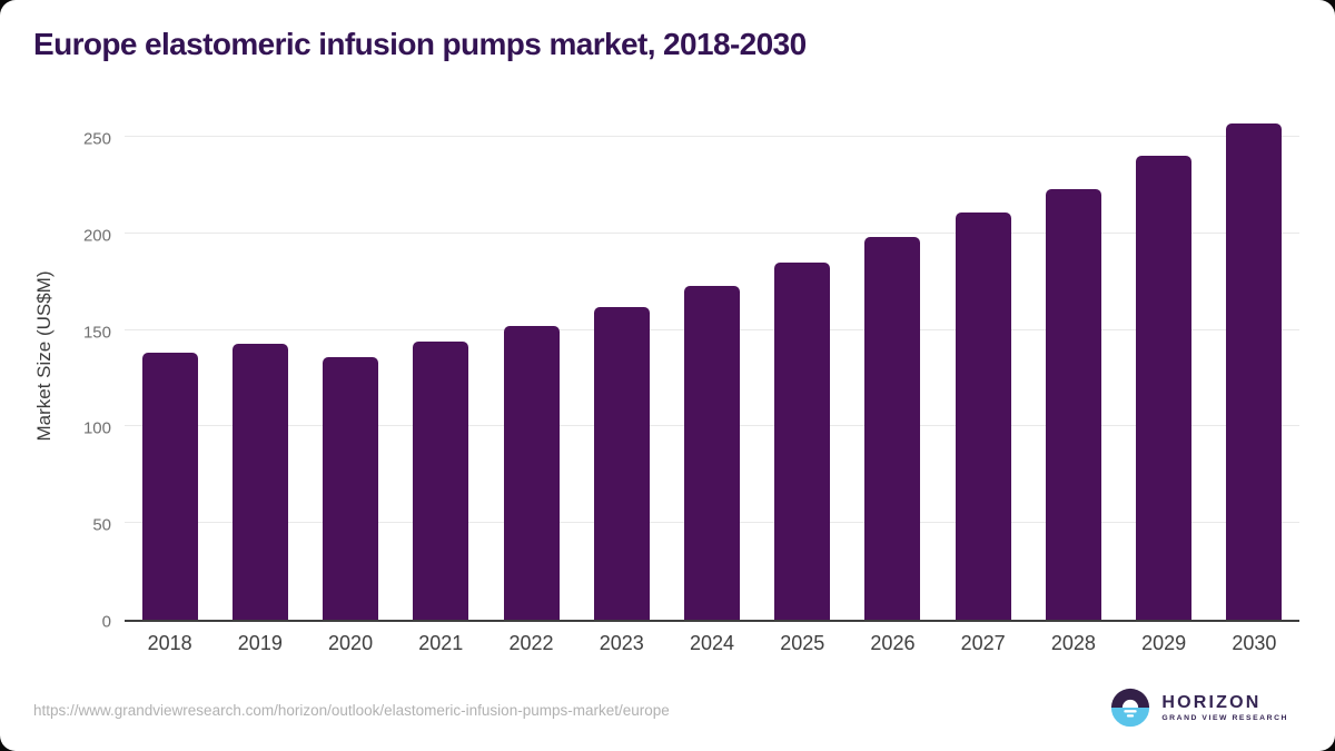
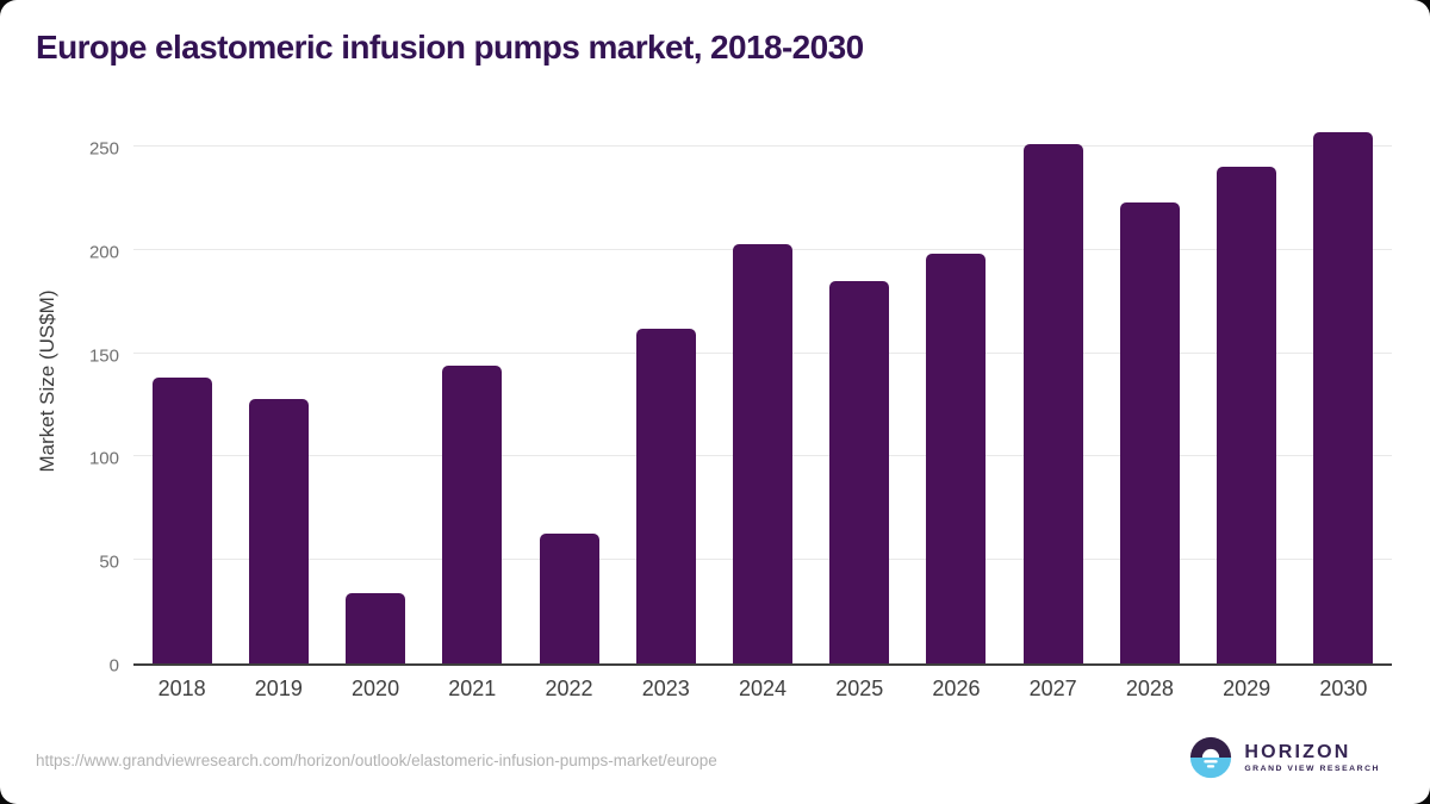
2019: 143 -> 128
2020: 136 -> 34
2022: 152 -> 63
2024: 173 -> 203
2027: 211 -> 251
